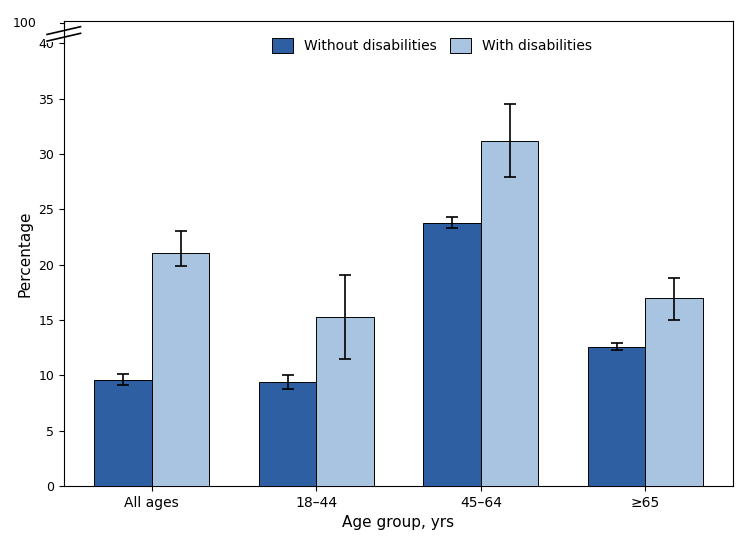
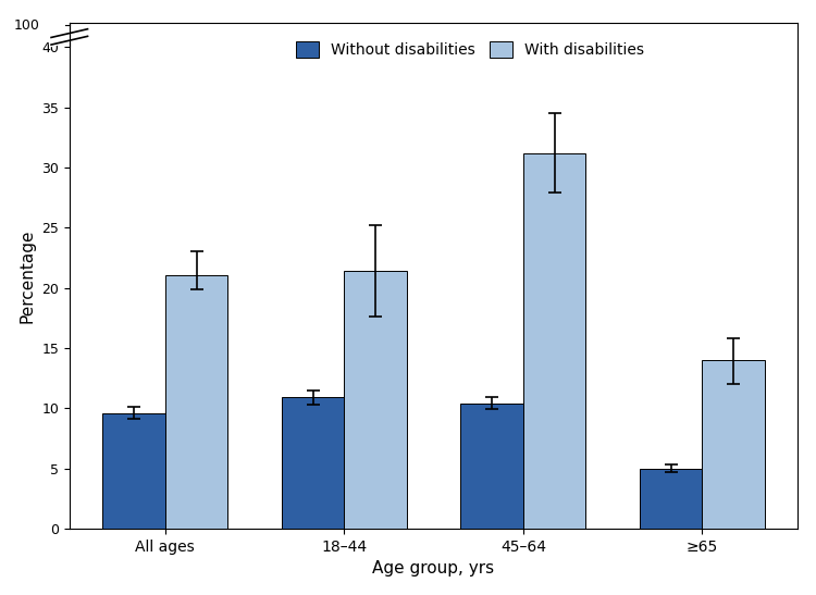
Without disabilities/18–44: 9.4 -> 10.9
With disabilities/18–44: 15.3 -> 21.4
Without disabilities/45–64: 23.8 -> 10.4
Without disabilities/≥65: 12.6 -> 5.0
With disabilities/≥65: 17.0 -> 14.0
